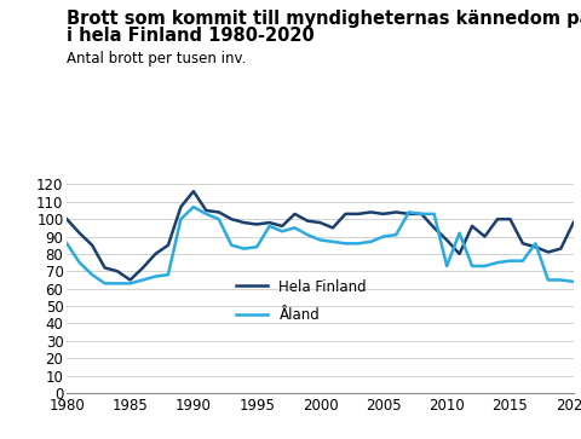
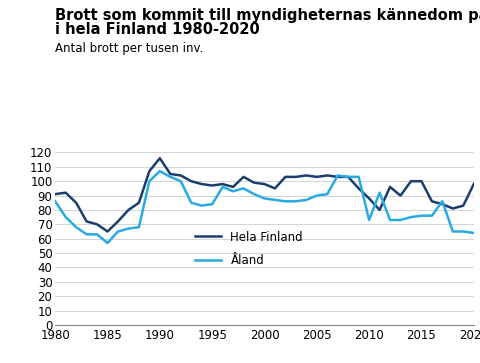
Hela Finland/1980: 100 -> 91
Åland/1985: 63 -> 57
